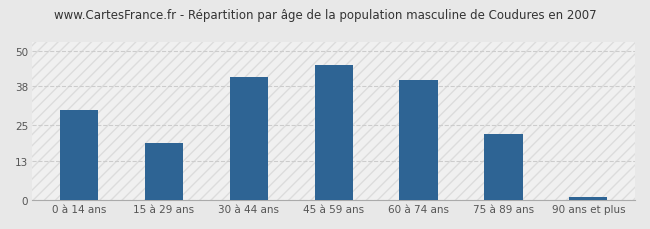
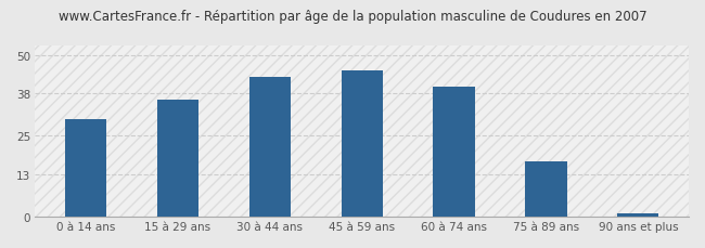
15 à 29 ans: 19 -> 36
30 à 44 ans: 41 -> 43
75 à 89 ans: 22 -> 17
